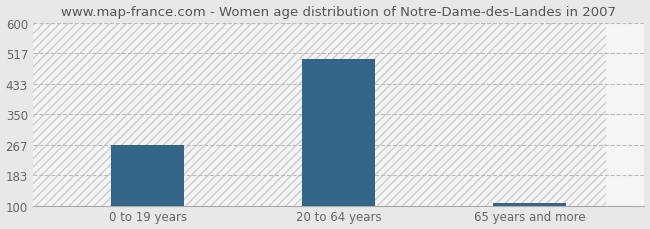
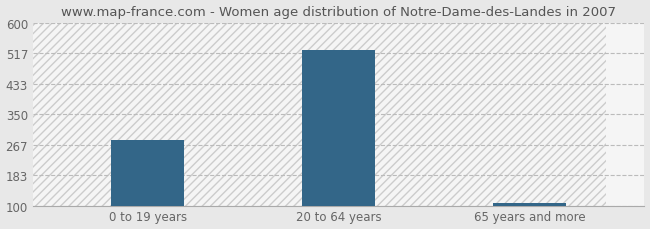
0 to 19 years: 265 -> 280
20 to 64 years: 500 -> 525
